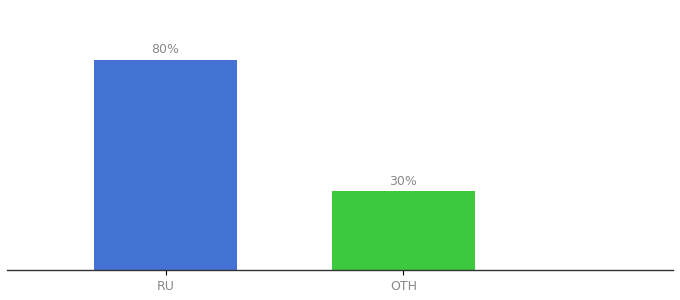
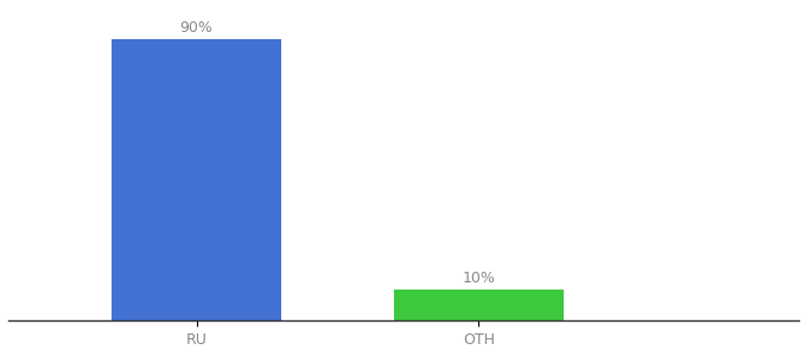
RU: 80% -> 90%
OTH: 30% -> 10%
